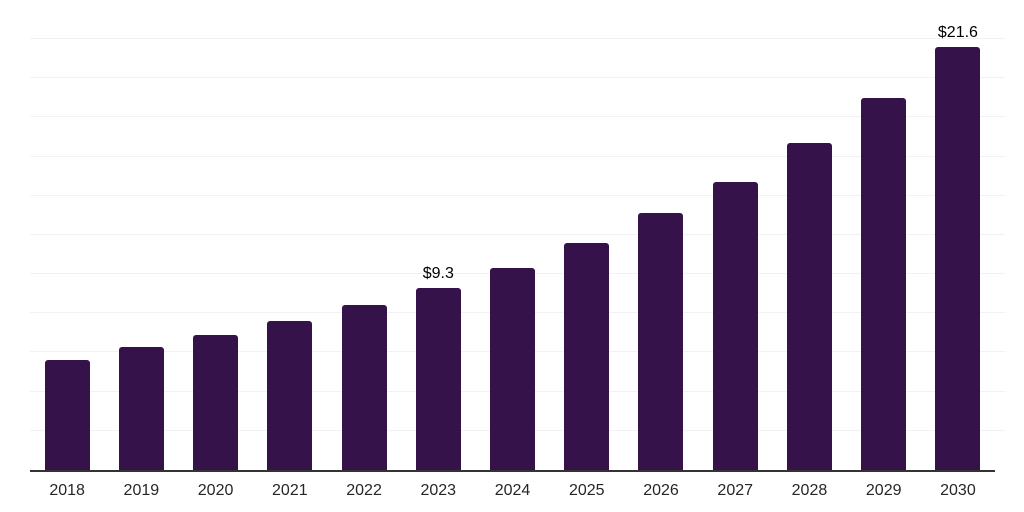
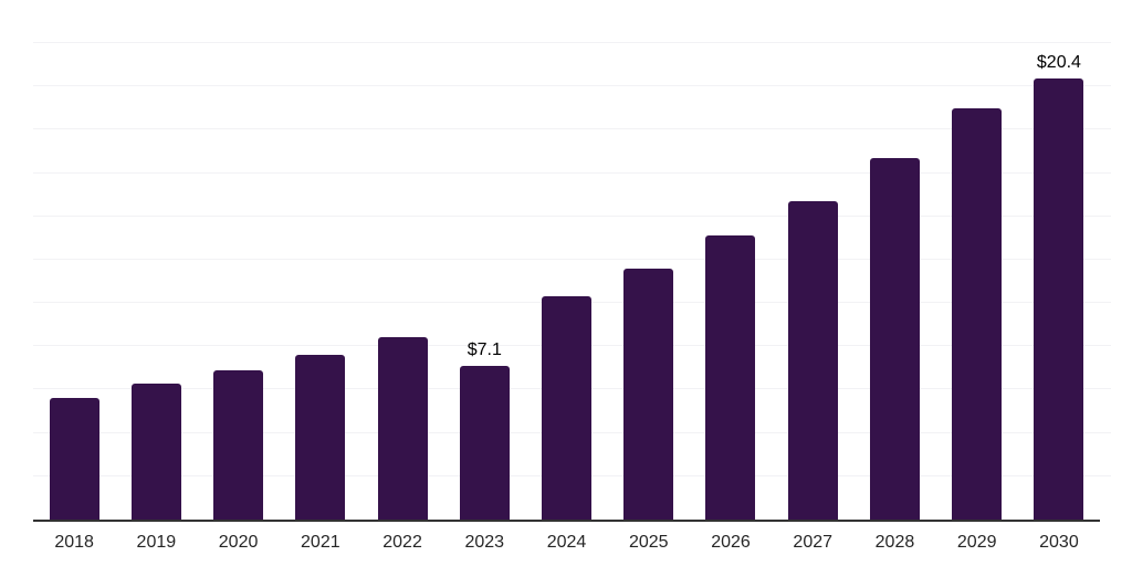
2023: $9.3 -> $7.1
2030: $21.6 -> $20.4
